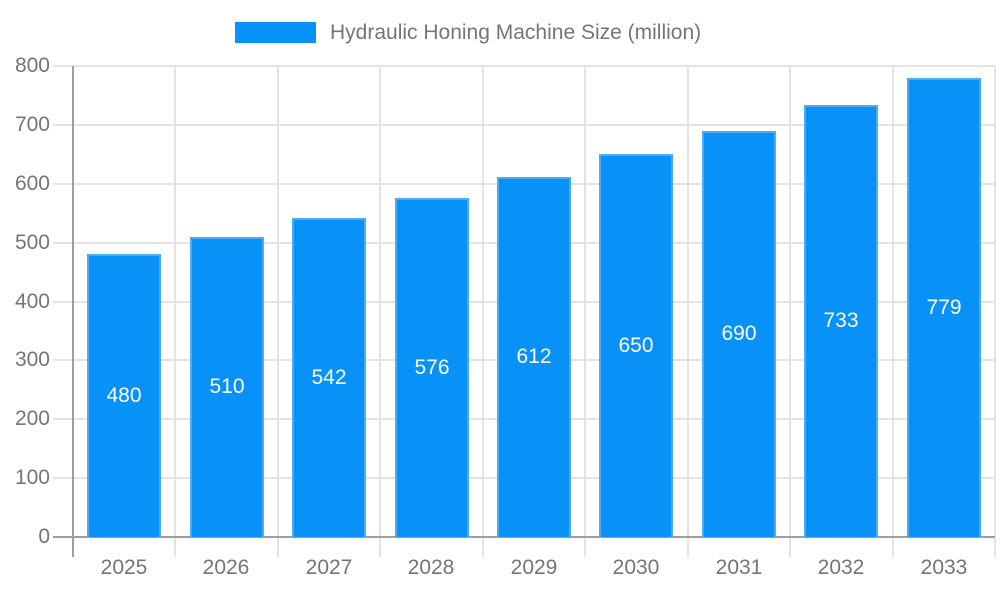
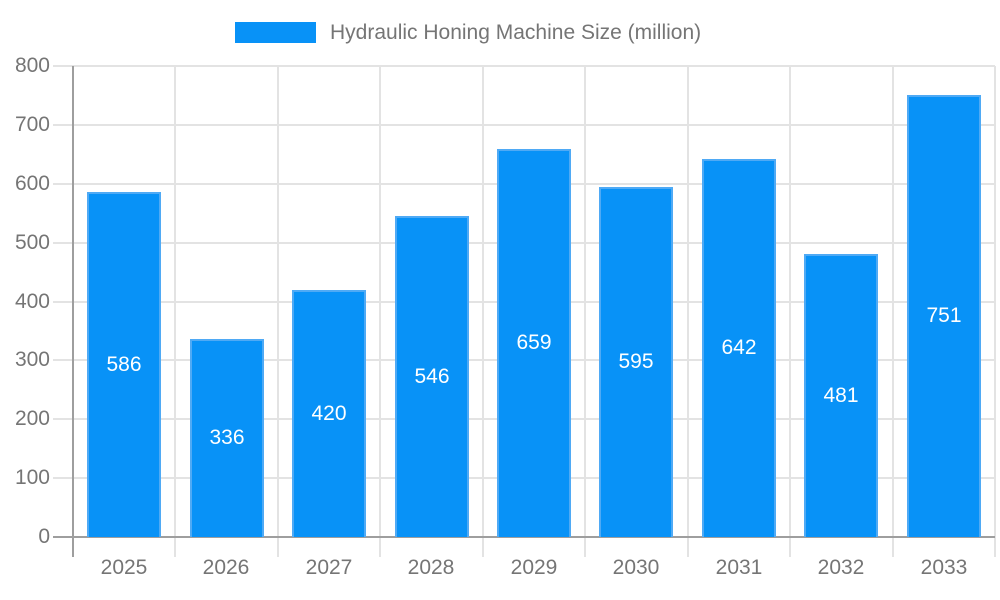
2025: 480 -> 586
2026: 510 -> 336
2027: 542 -> 420
2028: 576 -> 546
2029: 612 -> 659
2030: 650 -> 595
2031: 690 -> 642
2032: 733 -> 481
2033: 779 -> 751
